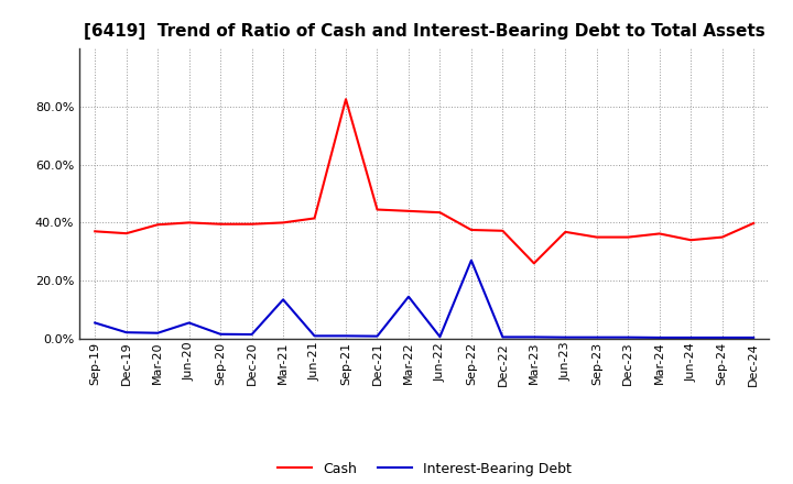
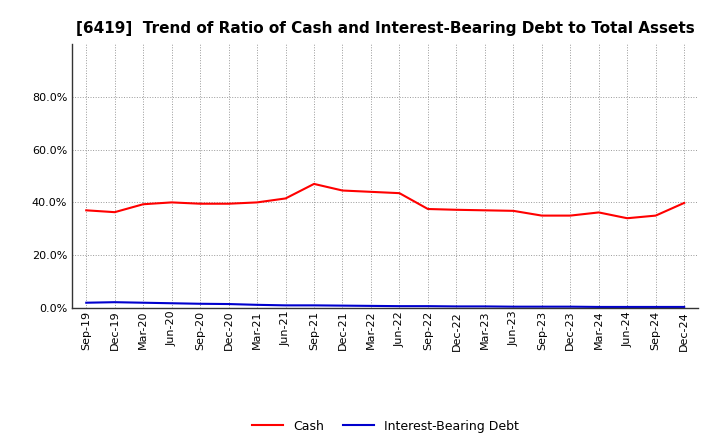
Interest-Bearing Debt/Sep-19: 5.5% -> 2.0%
Interest-Bearing Debt/Jun-20: 5.5% -> 1.8%
Interest-Bearing Debt/Mar-21: 13.5% -> 1.2%
Cash/Sep-21: 82.5% -> 47.0%
Interest-Bearing Debt/Mar-22: 14.5% -> 0.8%
Interest-Bearing Debt/Sep-22: 27.0% -> 0.7%
Cash/Mar-23: 26.0% -> 37.0%
